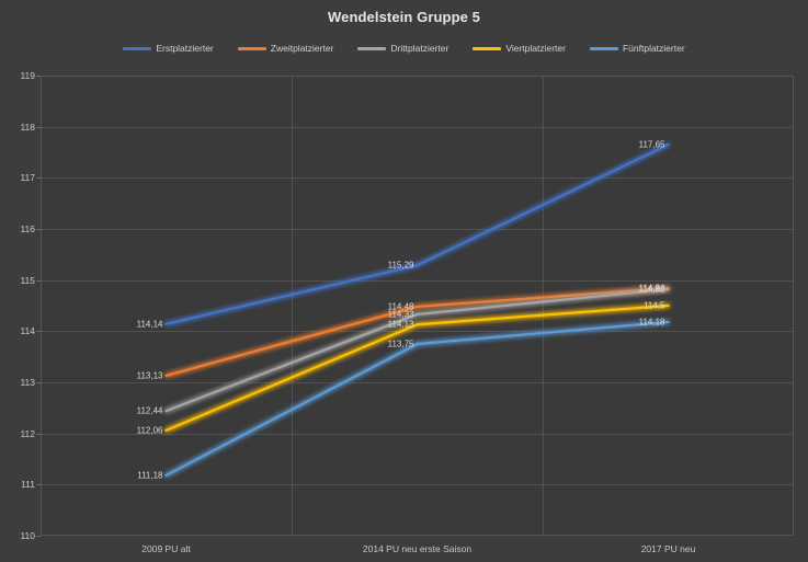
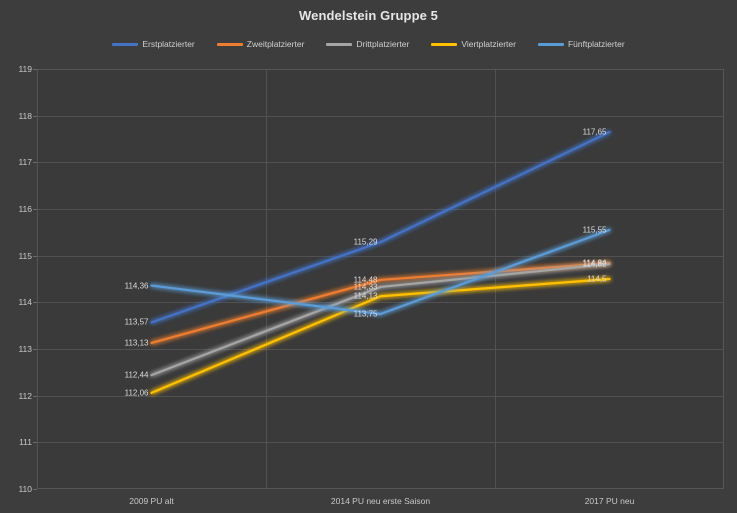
Erstplatzierter/2009 PU alt: 114,14 -> 113,57
Fünftplatzierter/2009 PU alt: 111,18 -> 114,36
Fünftplatzierter/2017 PU neu: 114,18 -> 115,55
